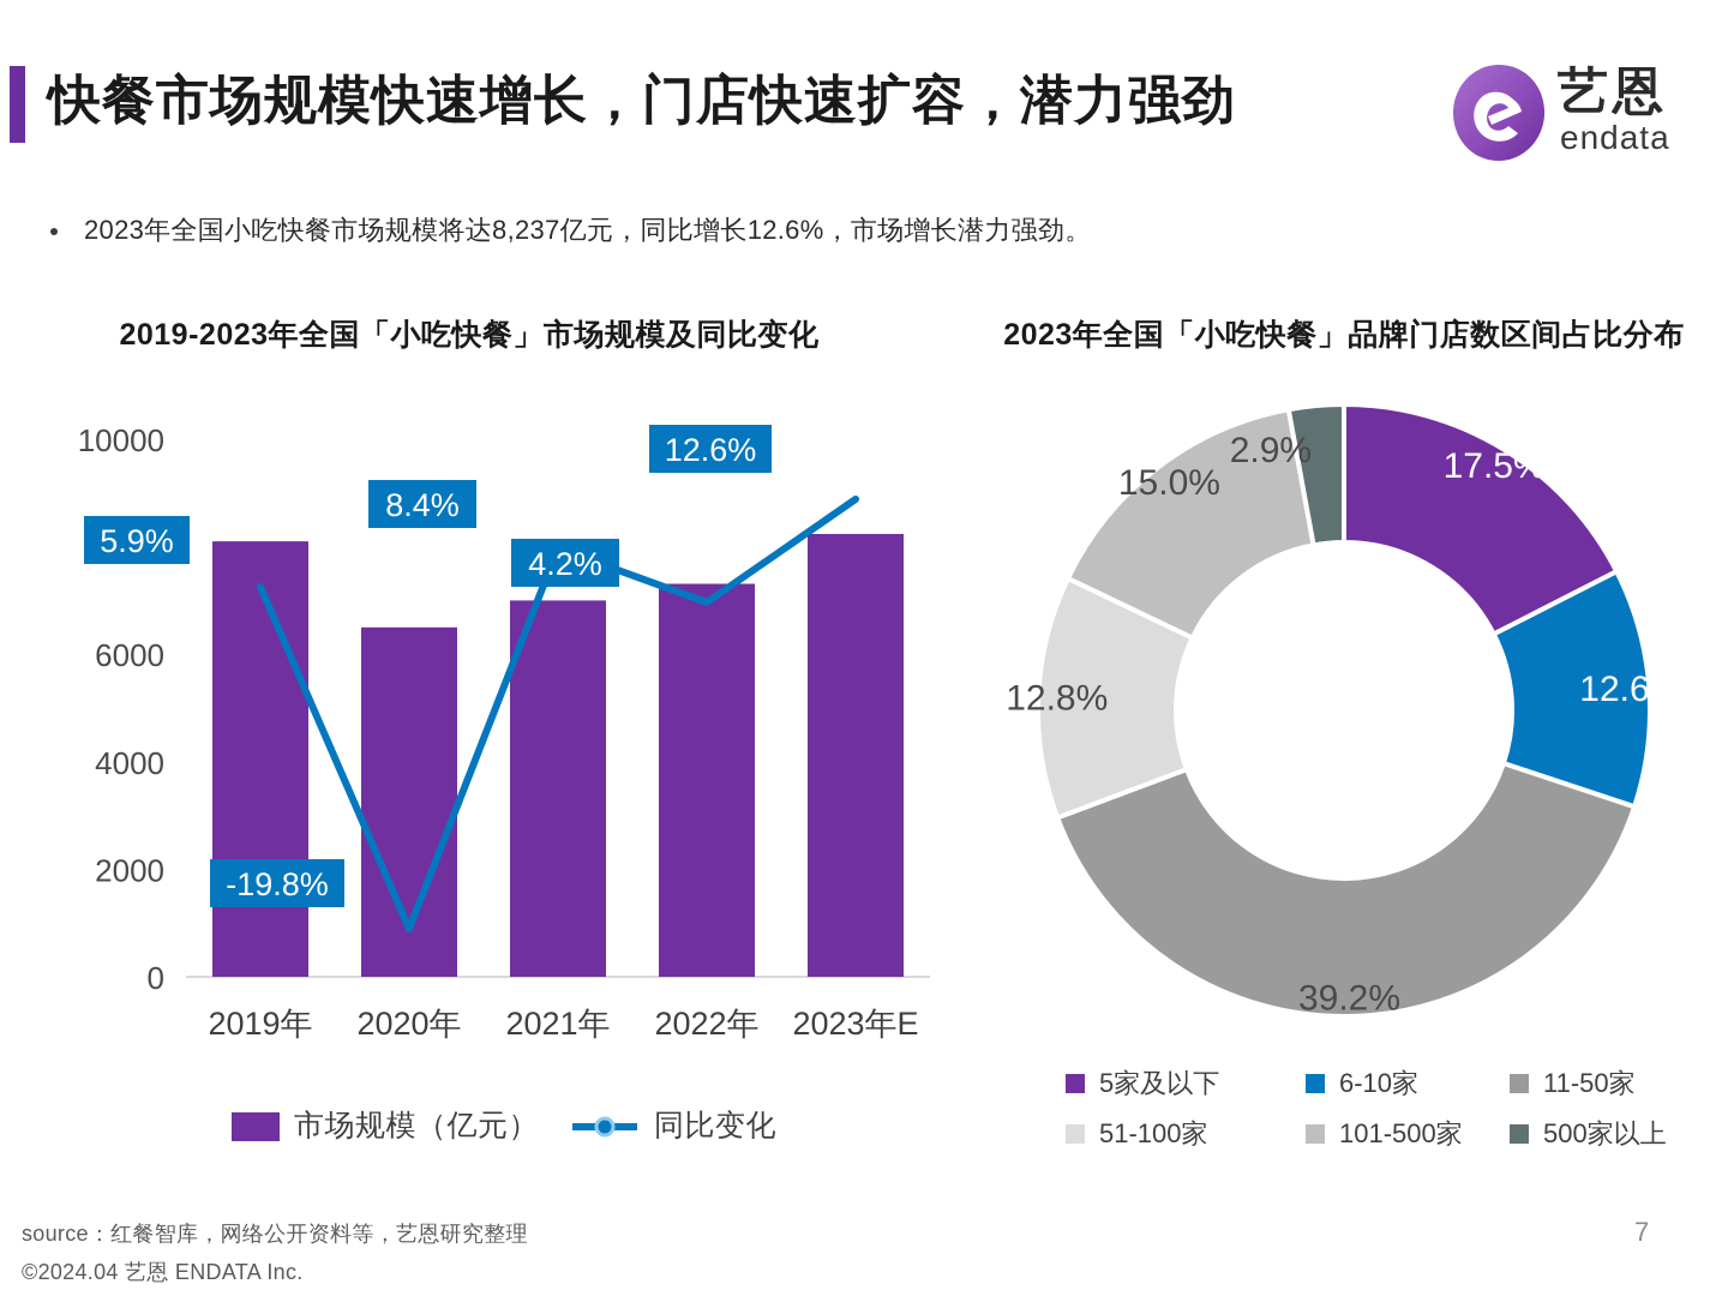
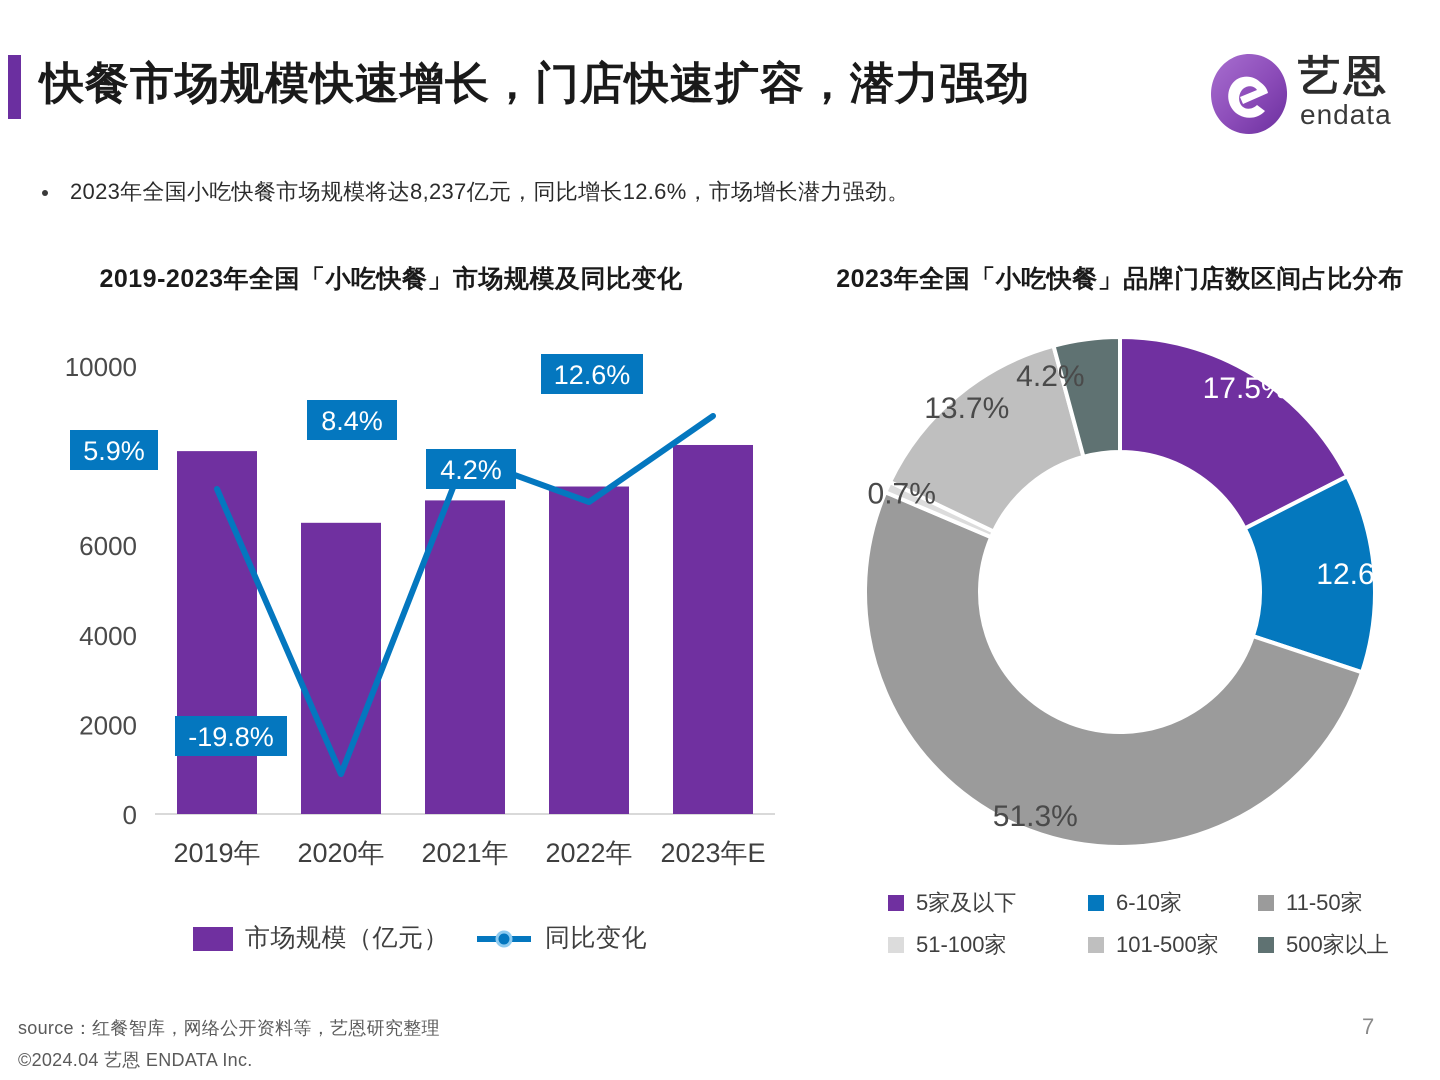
2023年全国「小吃快餐」品牌门店数区间占比分布/11-50家: 39.2% -> 51.3%
2023年全国「小吃快餐」品牌门店数区间占比分布/51-100家: 12.8% -> 0.7%
2023年全国「小吃快餐」品牌门店数区间占比分布/101-500家: 15.0% -> 13.7%
2023年全国「小吃快餐」品牌门店数区间占比分布/500家以上: 2.9% -> 4.2%
